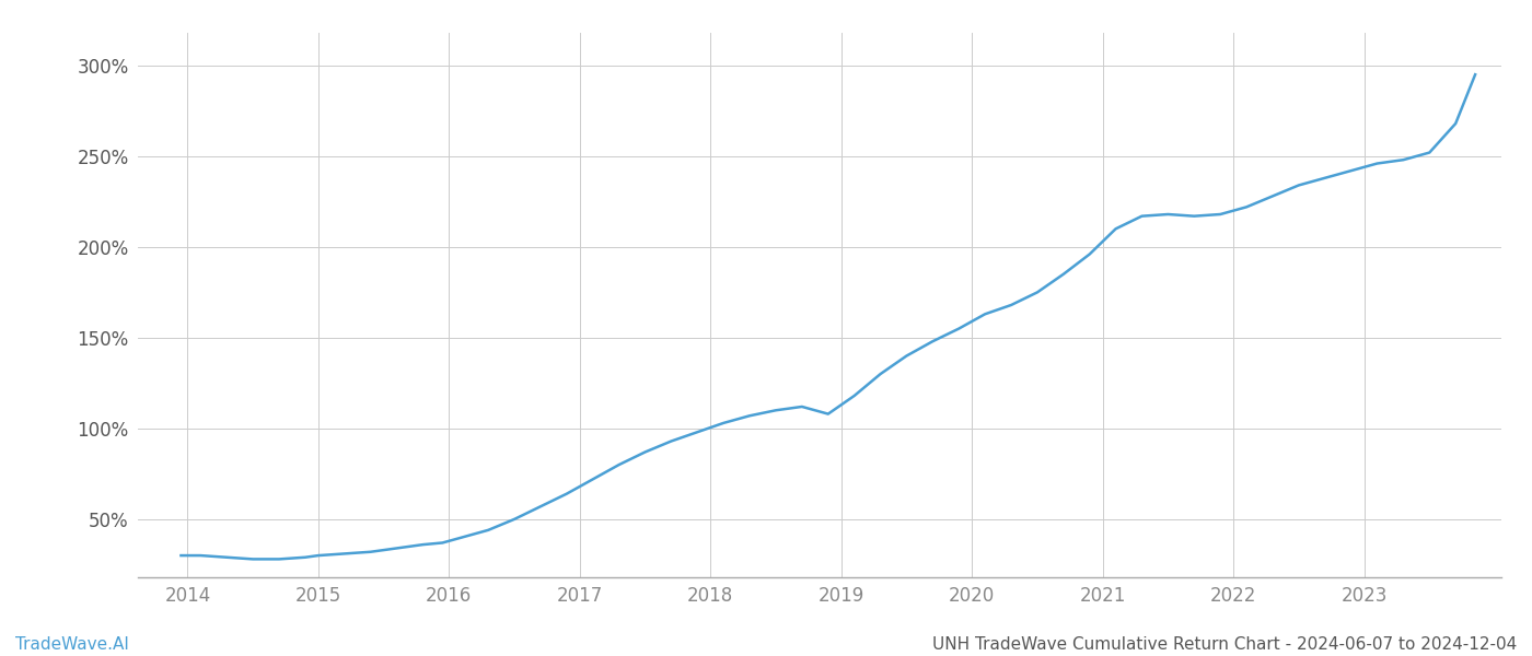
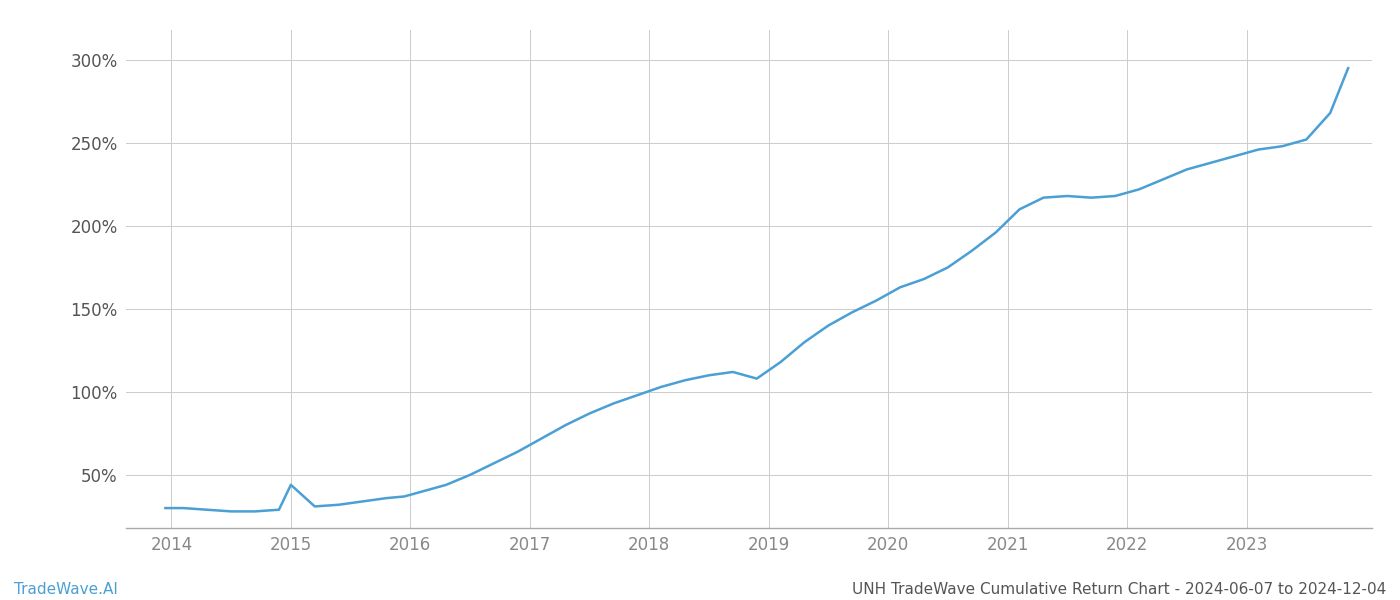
2015: 30% -> 44%
